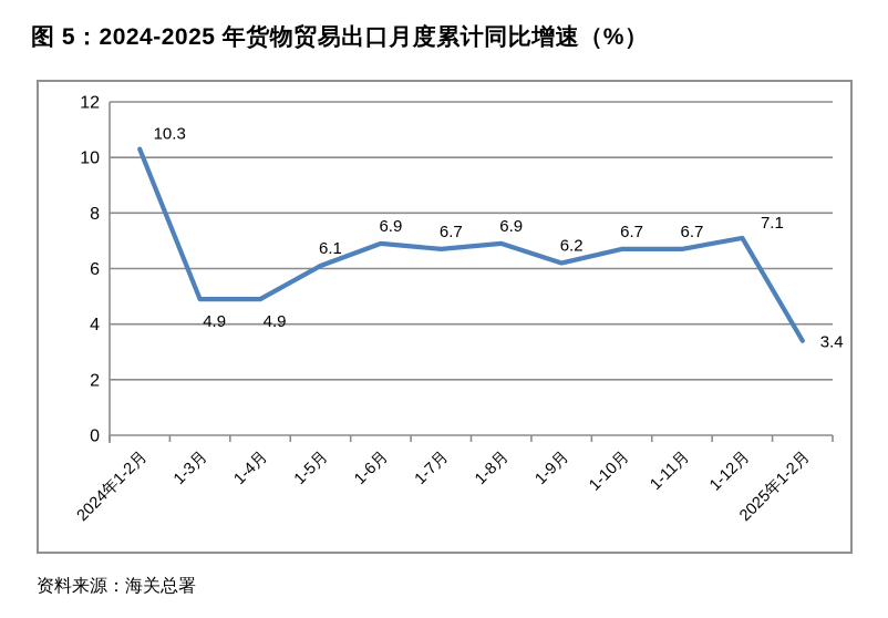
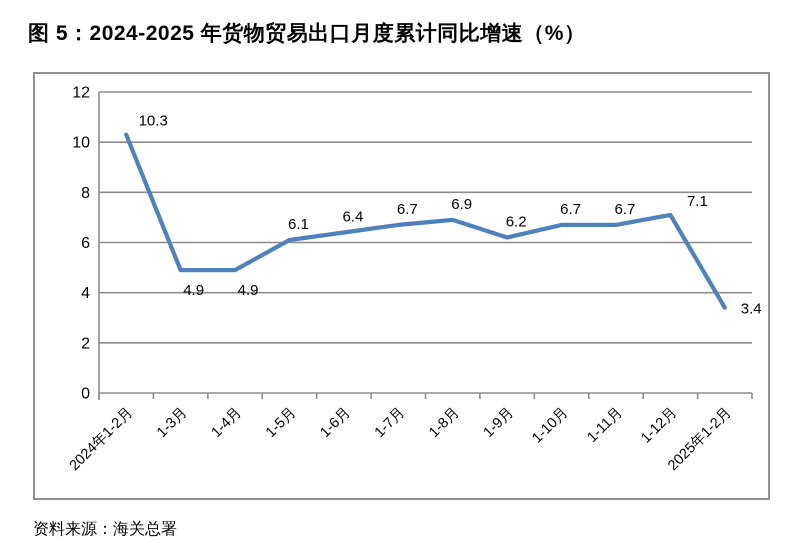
1-6月: 6.9 -> 6.4
